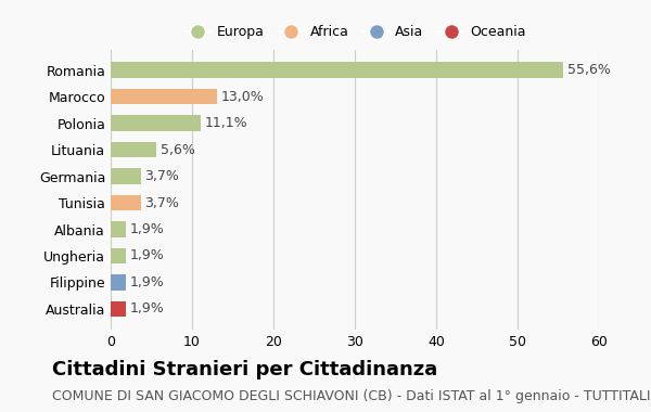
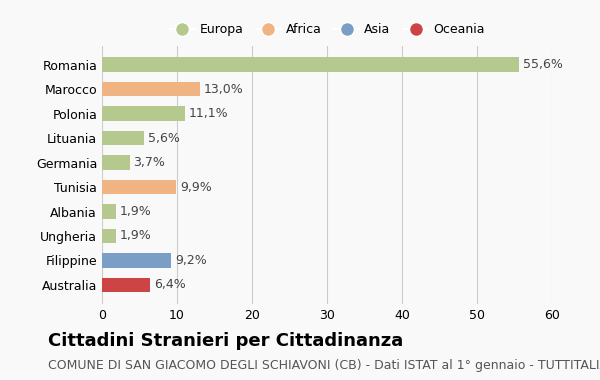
Tunisia: 3,7% -> 9,9%
Filippine: 1,9% -> 9,2%
Australia: 1,9% -> 6,4%
